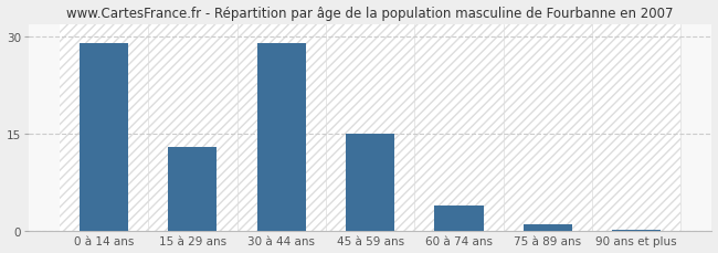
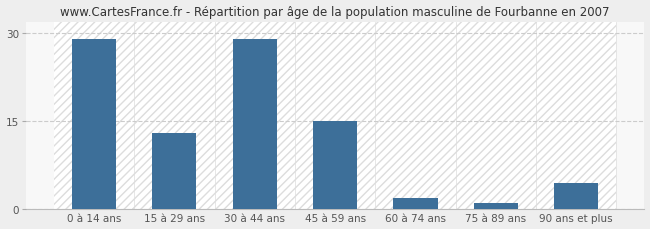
60 à 74 ans: 4.0 -> 2.0
90 ans et plus: 0.3 -> 4.4
